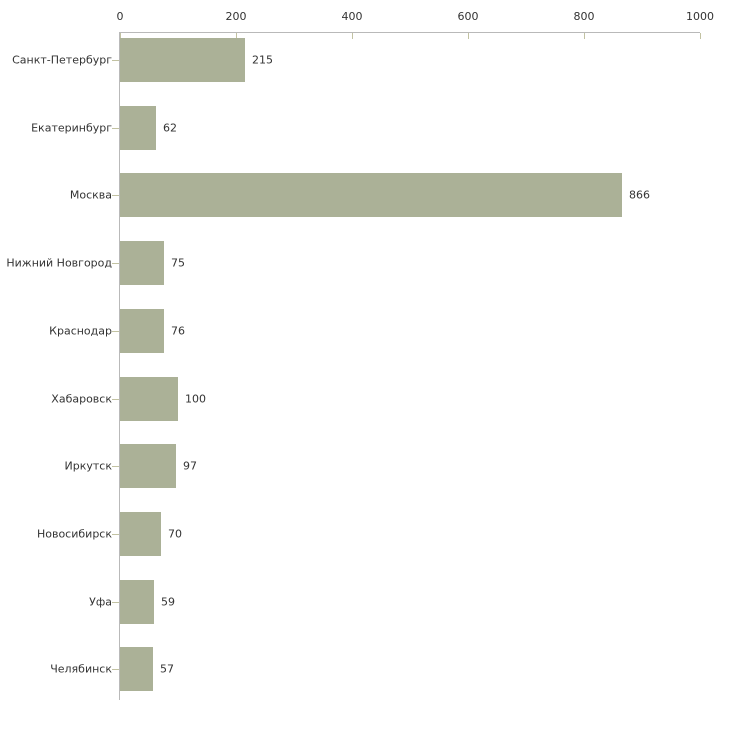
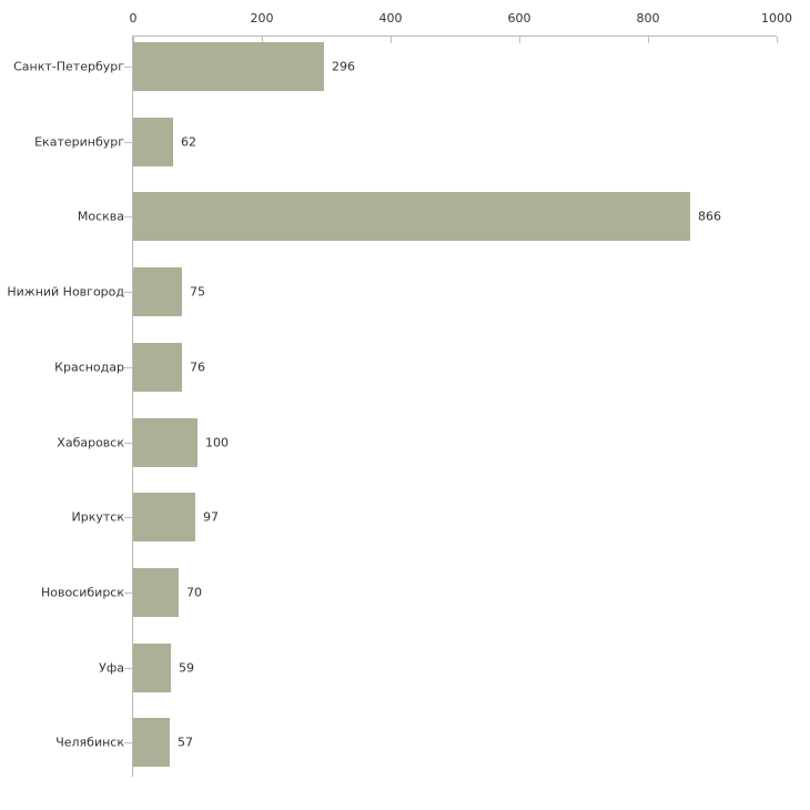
Санкт-Петербург: 215 -> 296
